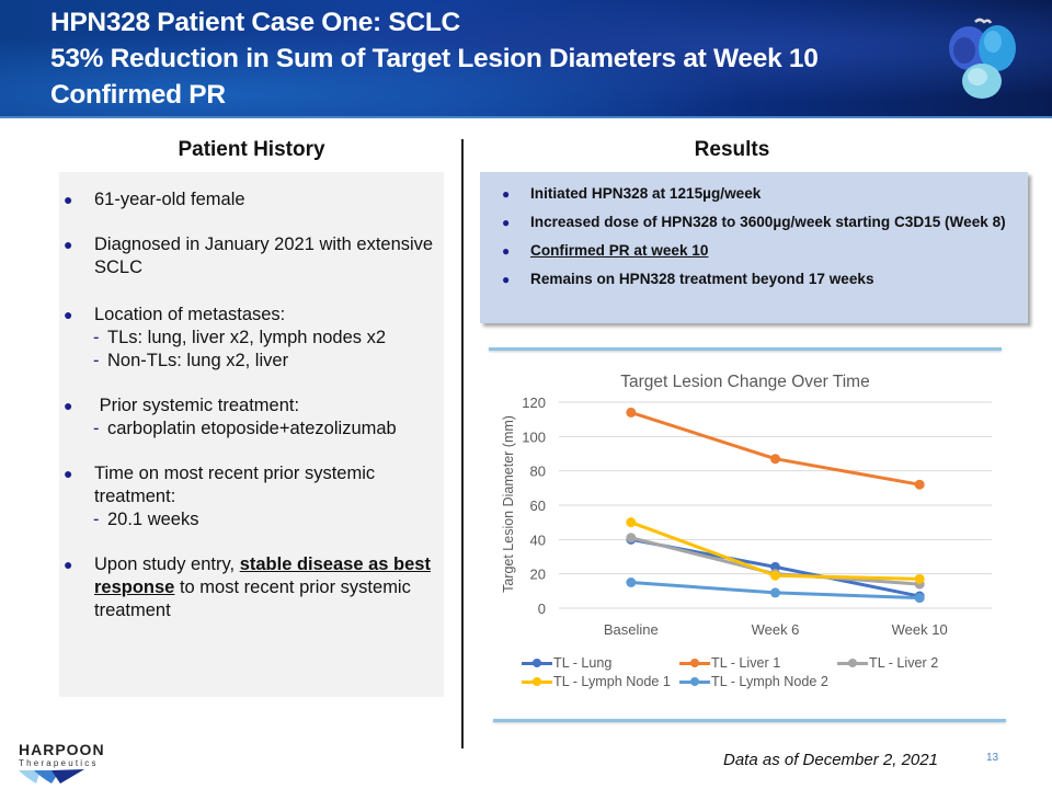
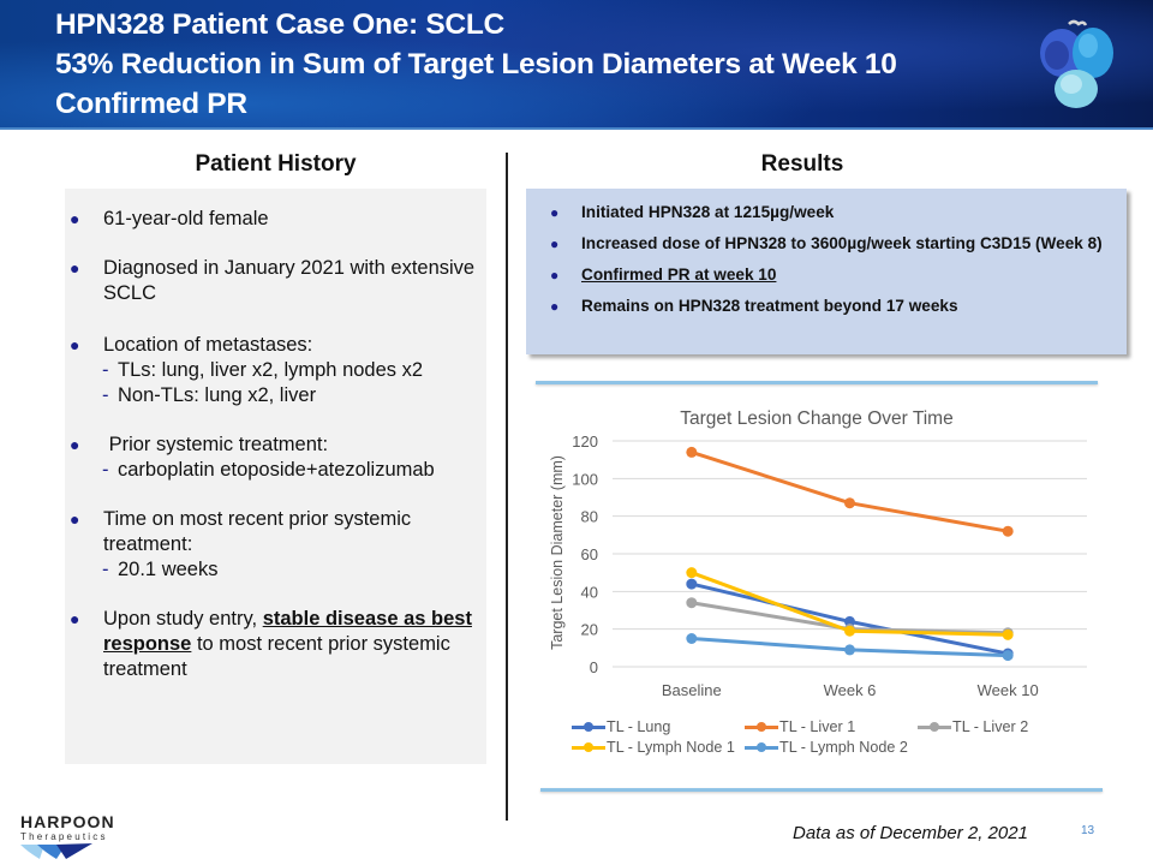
TL - Lung/Baseline: 40 -> 44
TL - Liver 2/Baseline: 41 -> 34
TL - Liver 2/Week 10: 14 -> 18
